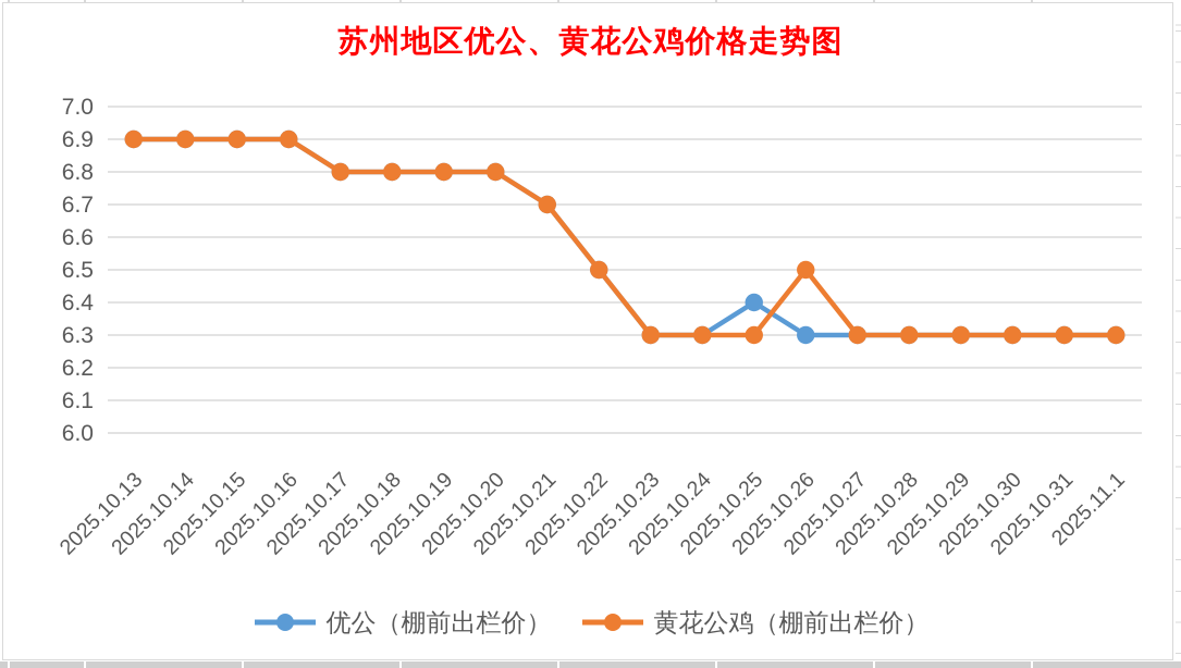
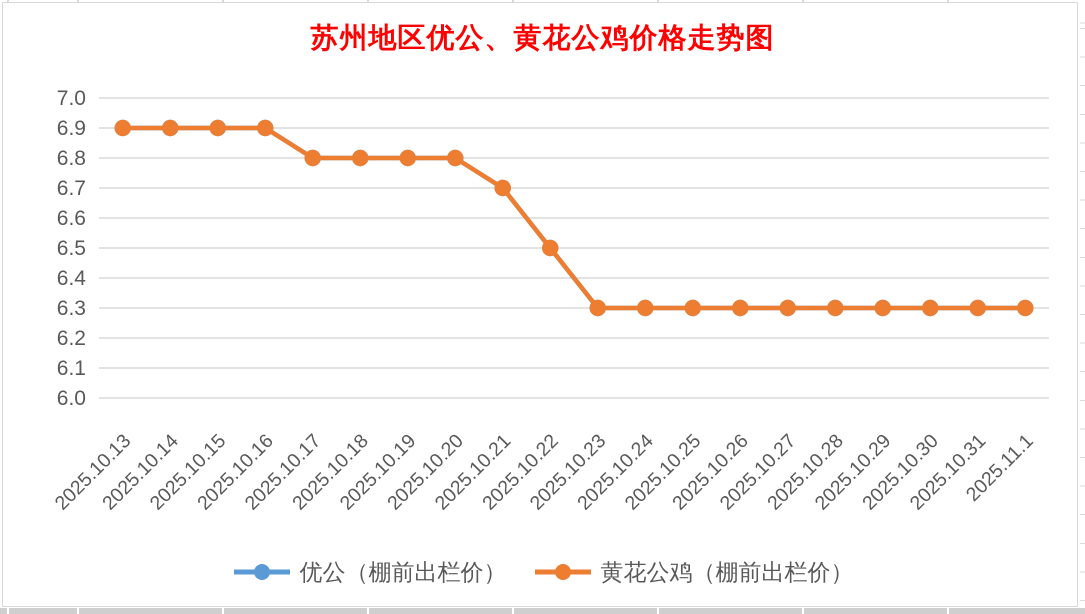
优公（棚前出栏价）/2025.10.25: 6.4 -> 6.3
黄花公鸡（棚前出栏价）/2025.10.26: 6.5 -> 6.3
